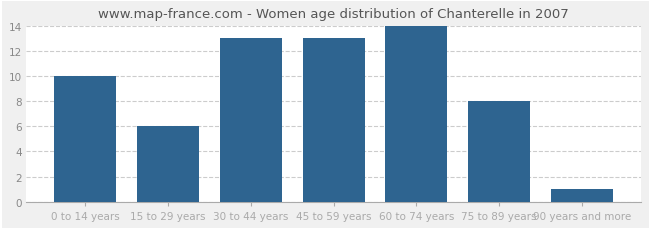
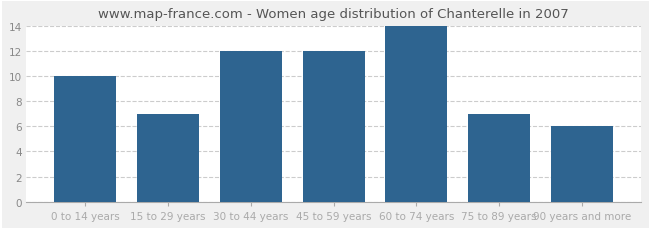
15 to 29 years: 6 -> 7
30 to 44 years: 13 -> 12
45 to 59 years: 13 -> 12
75 to 89 years: 8 -> 7
90 years and more: 1 -> 6
